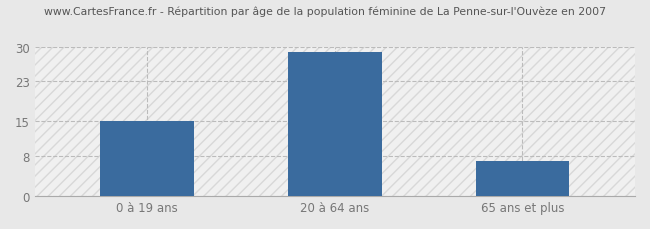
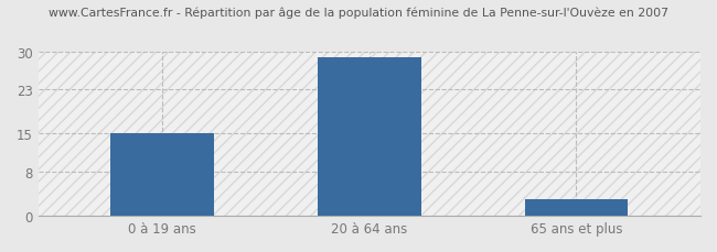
65 ans et plus: 7 -> 3
